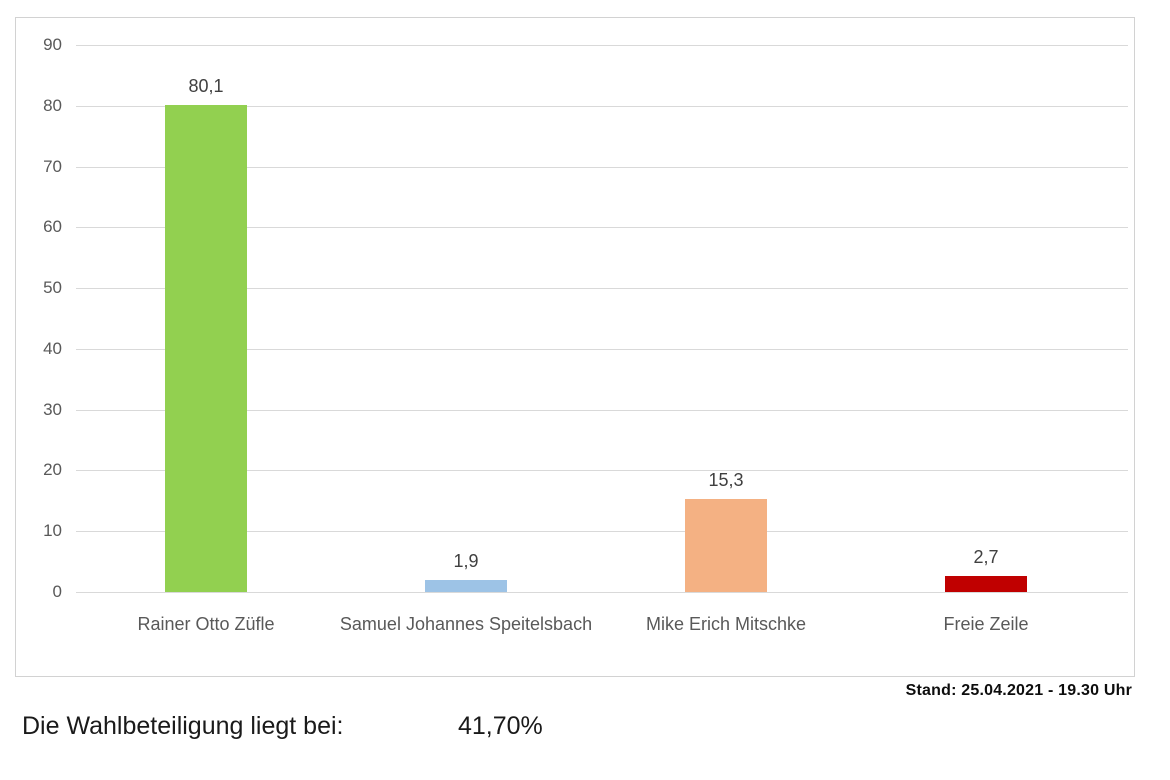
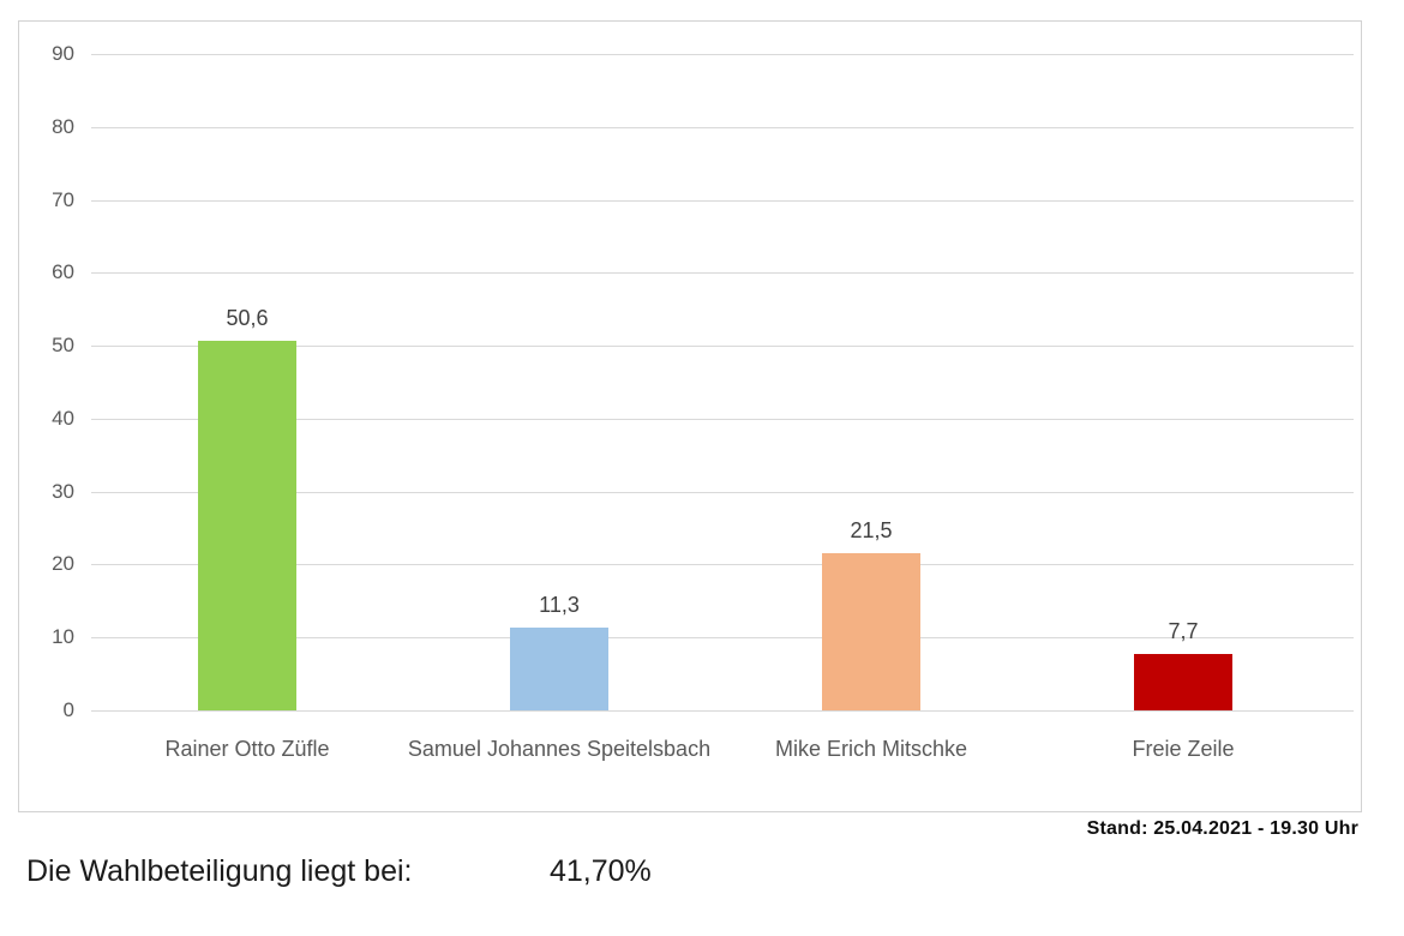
Rainer Otto Züfle: 80,1 -> 50,6
Samuel Johannes Speitelsbach: 1,9 -> 11,3
Mike Erich Mitschke: 15,3 -> 21,5
Freie Zeile: 2,7 -> 7,7
